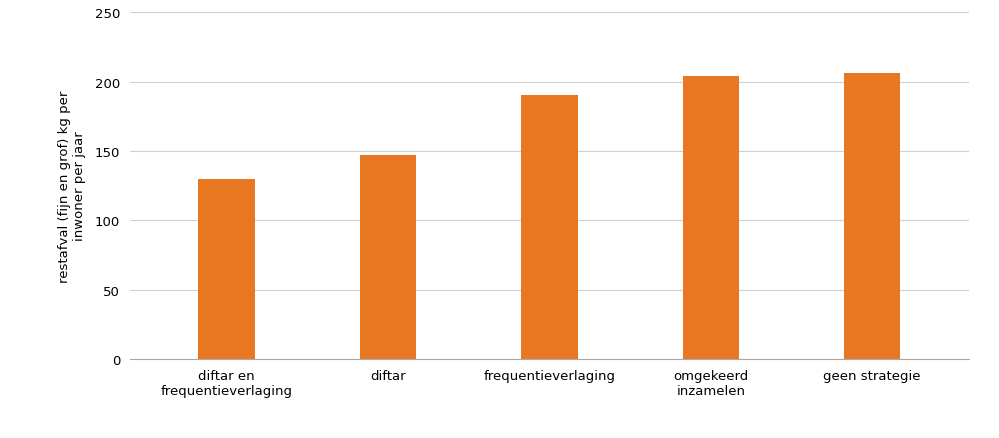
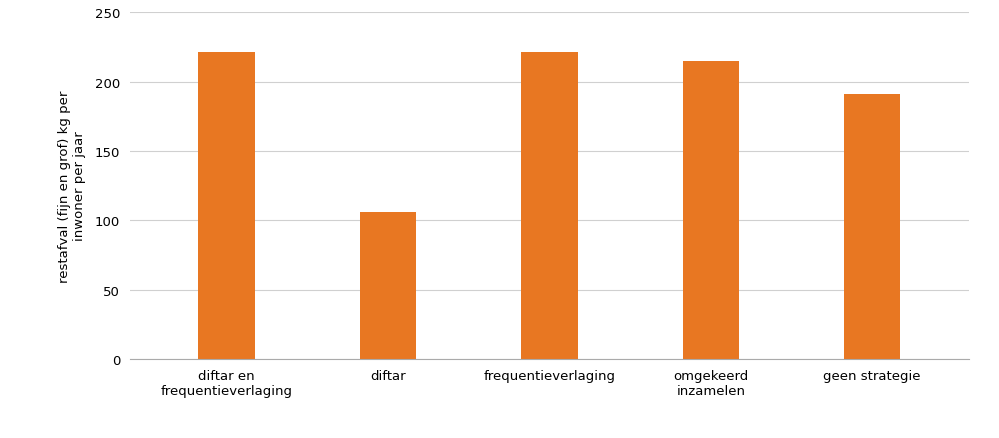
diftar en frequentieverlaging: 130 -> 221
diftar: 147 -> 106
frequentieverlaging: 190 -> 221
omgekeerd inzamelen: 204 -> 215
geen strategie: 206 -> 191
